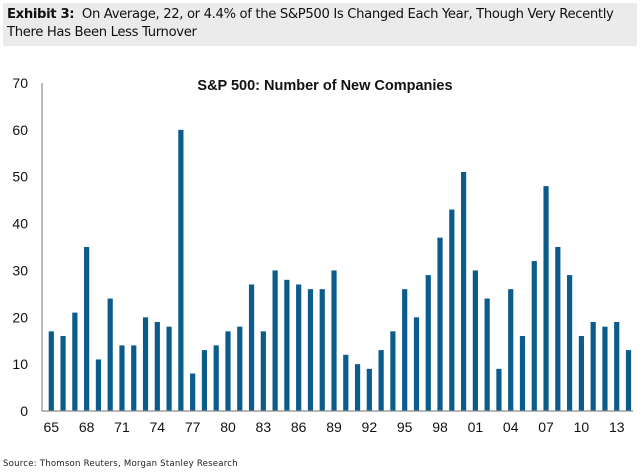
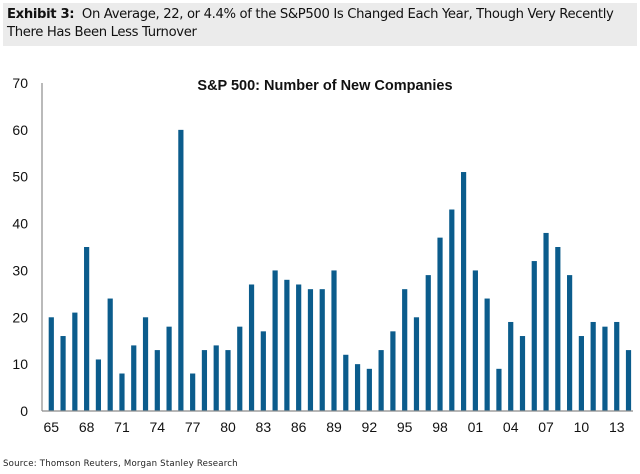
65: 17 -> 20
71: 14 -> 8
74: 19 -> 13
80: 17 -> 13
04: 26 -> 19
07: 48 -> 38
